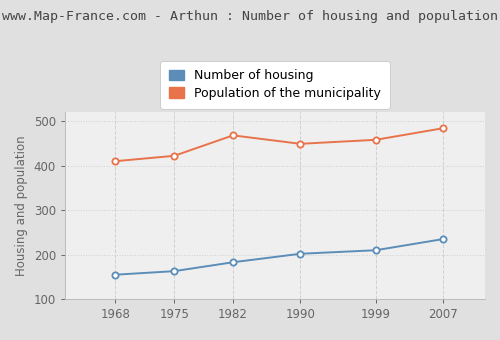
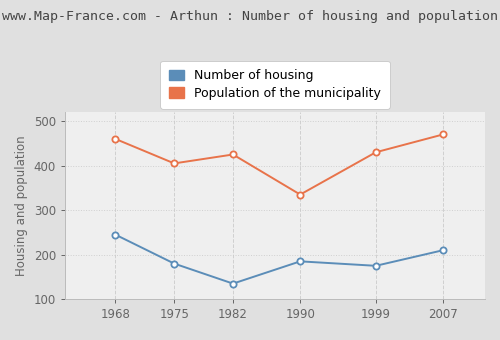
Number of housing/1968: 155 -> 245
Population of the municipality/1968: 410 -> 460
Number of housing/1975: 163 -> 180
Population of the municipality/1975: 422 -> 405
Number of housing/1982: 183 -> 135
Population of the municipality/1982: 468 -> 425
Number of housing/1990: 202 -> 185
Population of the municipality/1990: 449 -> 335
Number of housing/1999: 210 -> 175
Population of the municipality/1999: 458 -> 430
Number of housing/2007: 235 -> 210
Population of the municipality/2007: 484 -> 470
